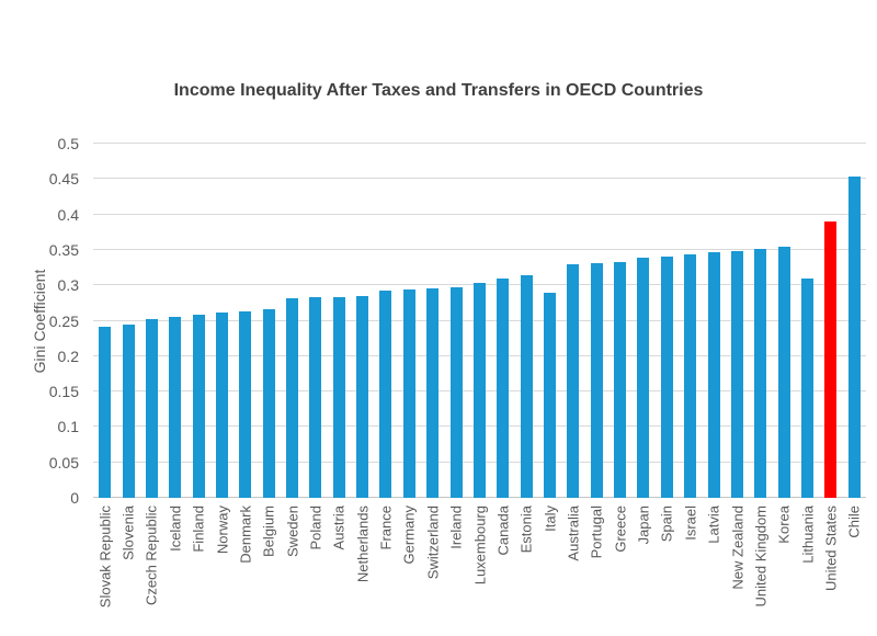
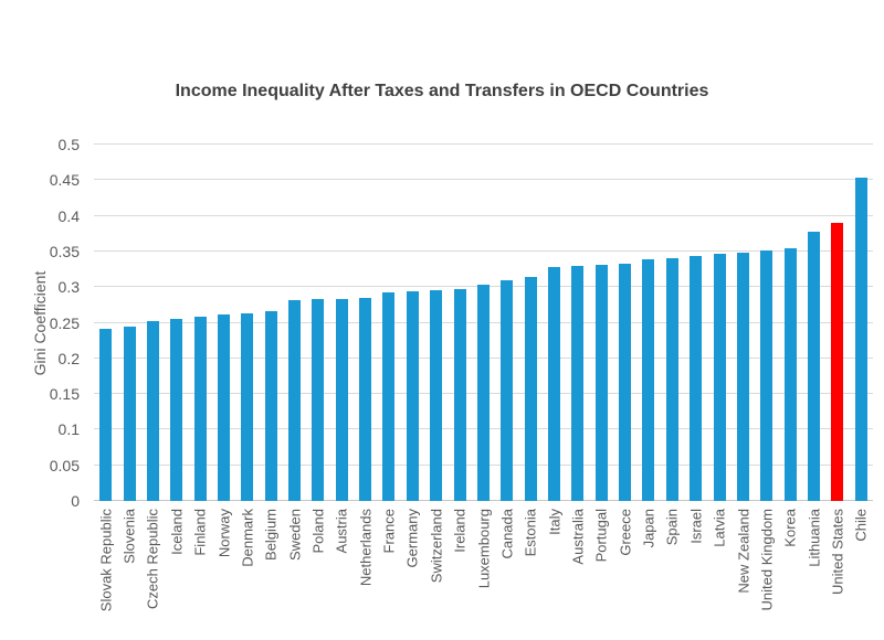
Italy: 0.29 -> 0.33
Lithuania: 0.31 -> 0.38
